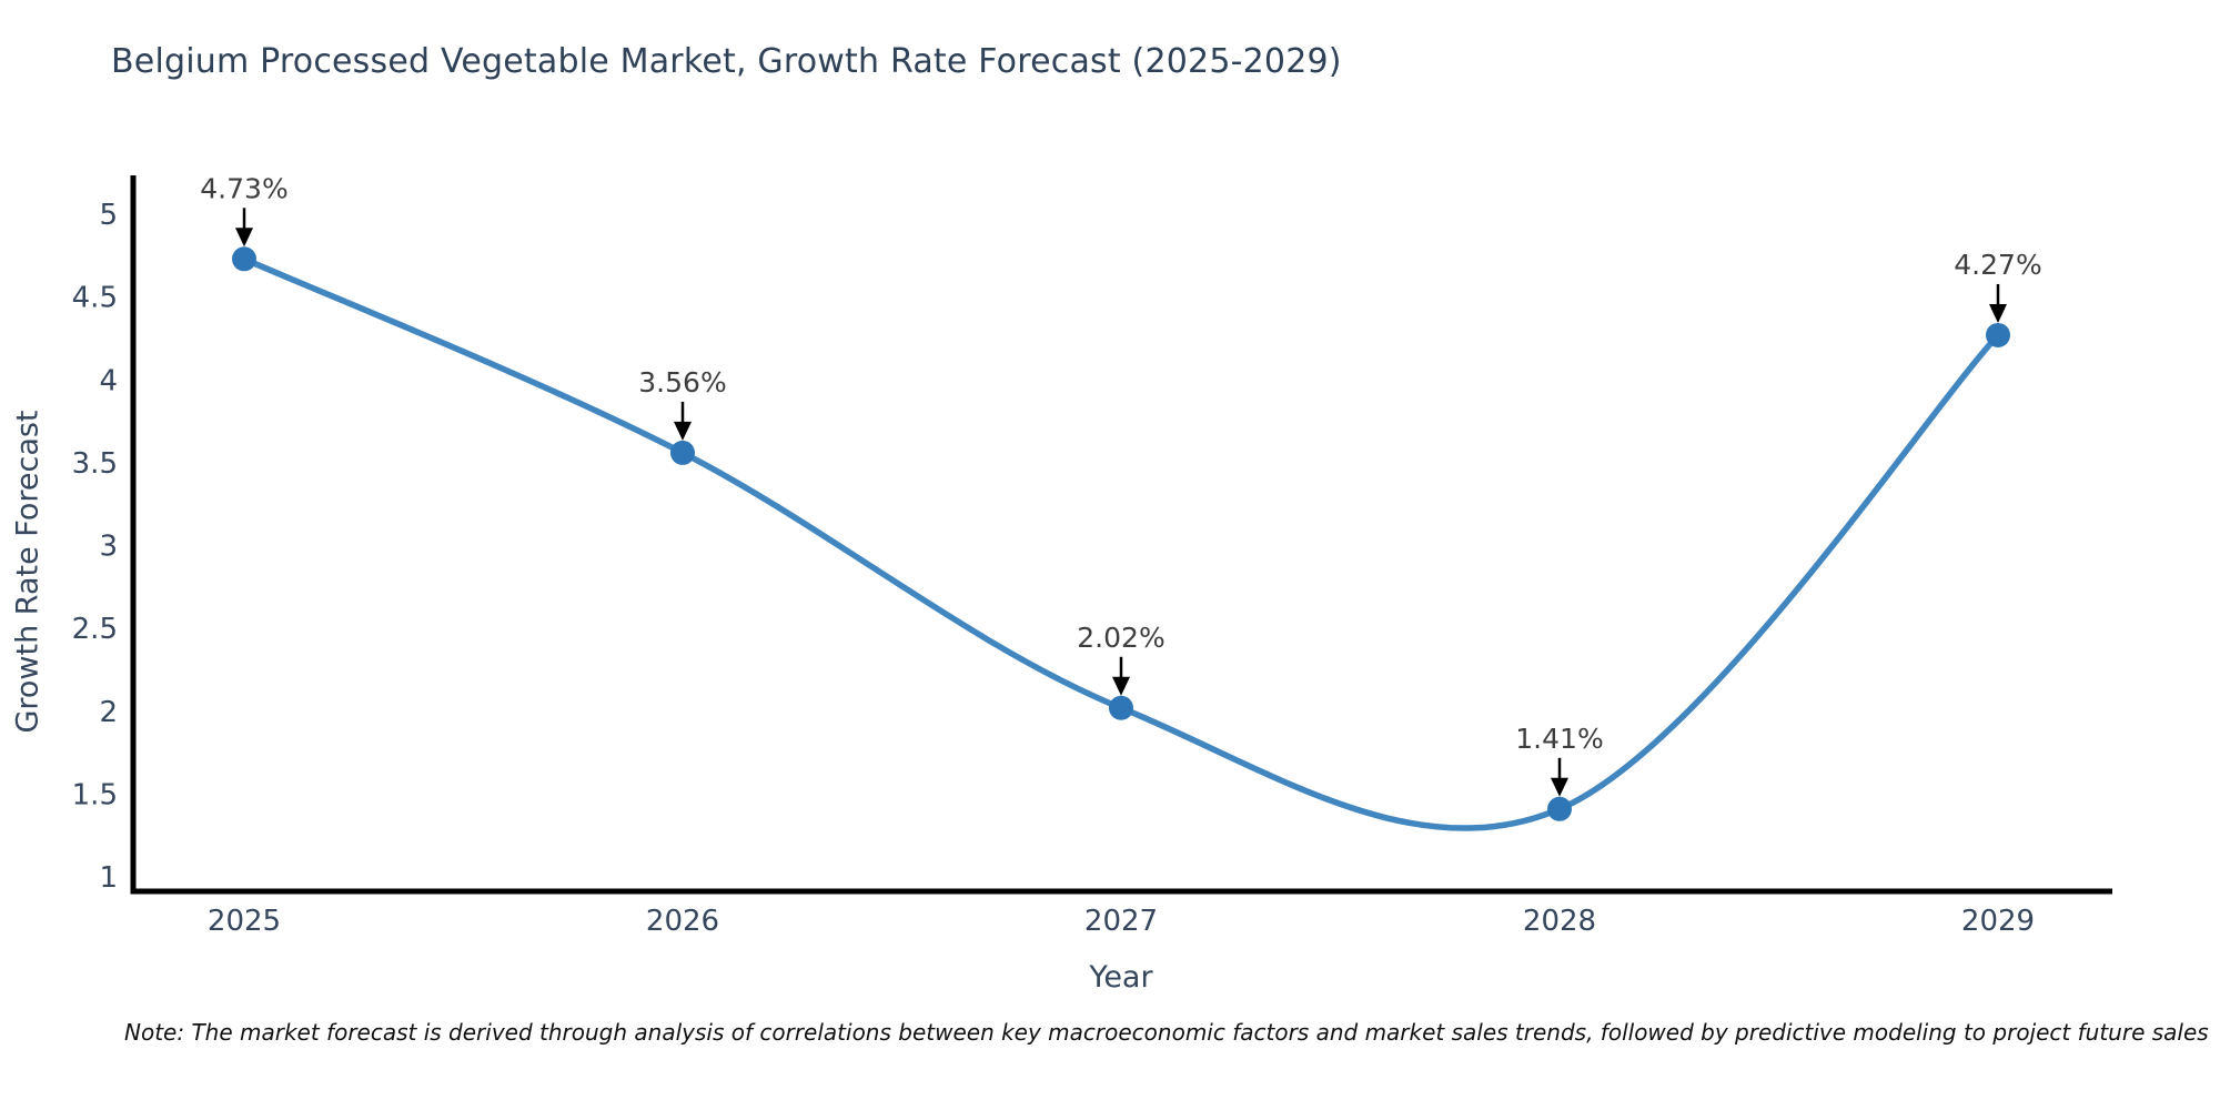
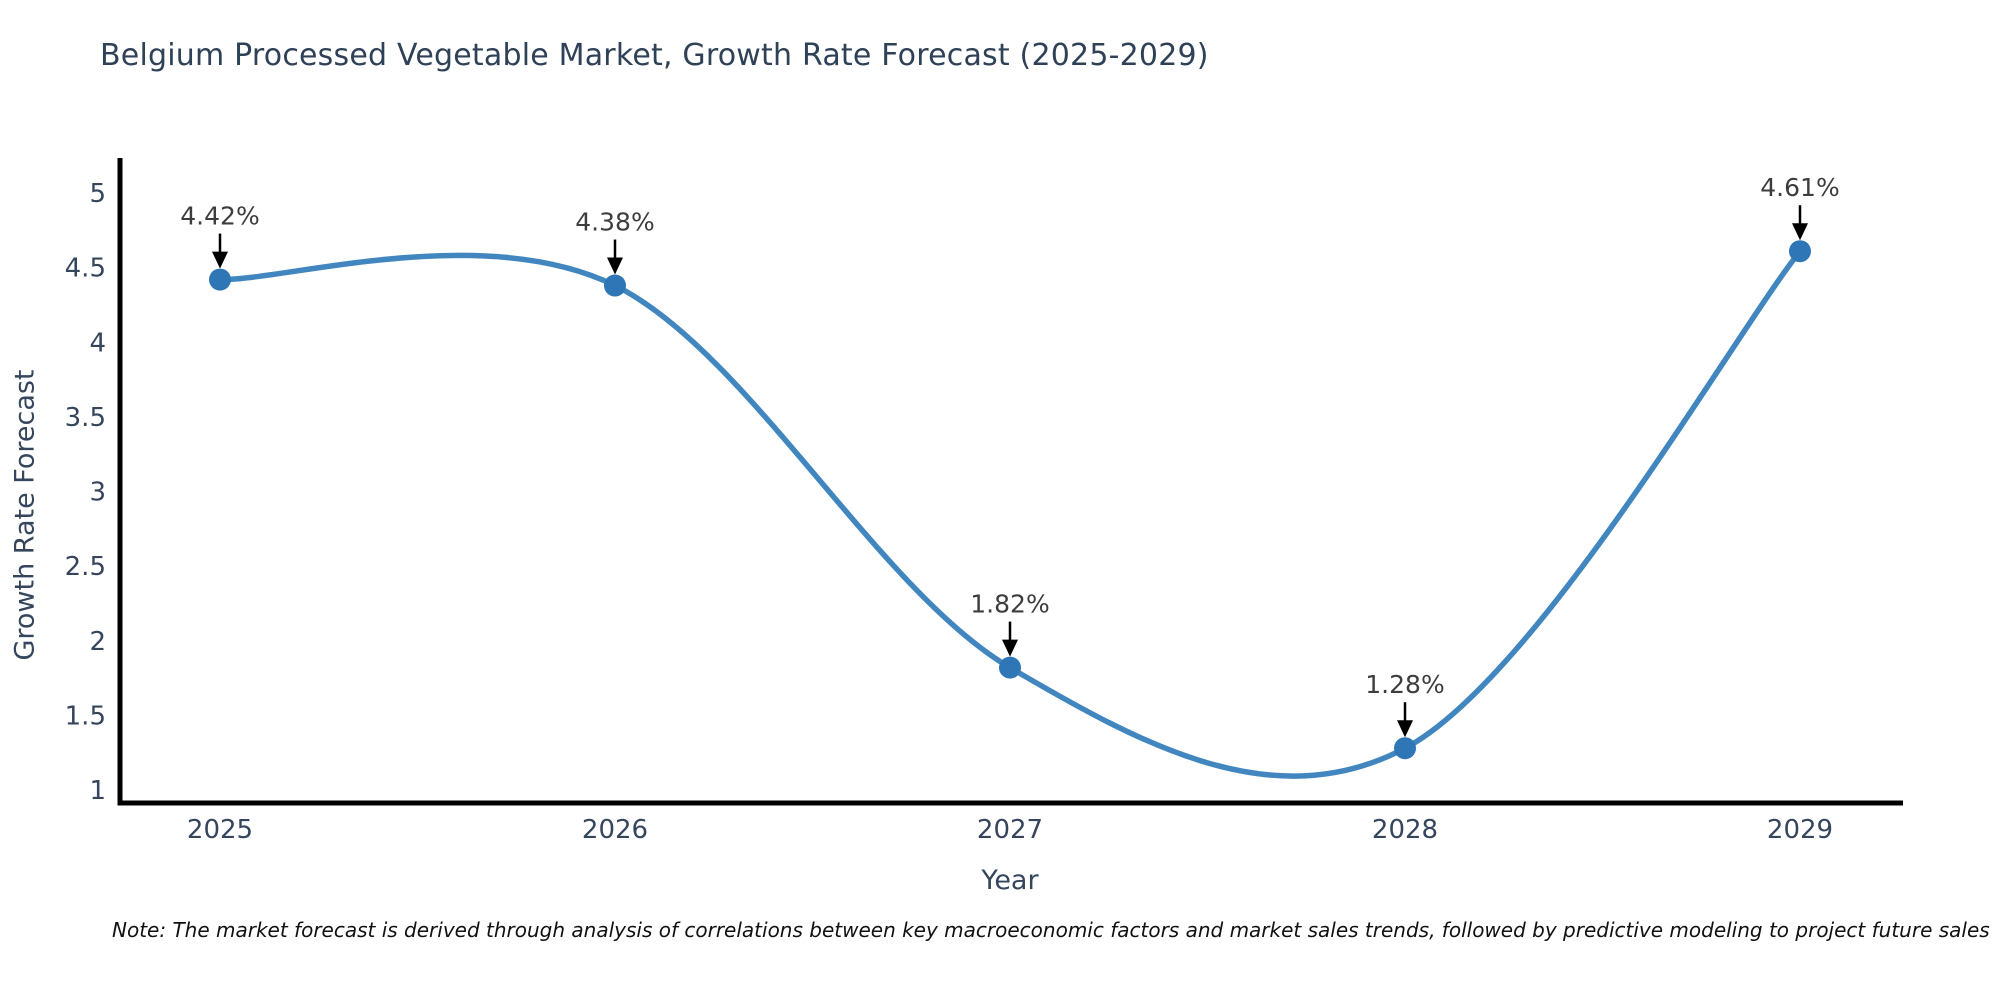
2025: 4.73% -> 4.42%
2026: 3.56% -> 4.38%
2027: 2.02% -> 1.82%
2028: 1.41% -> 1.28%
2029: 4.27% -> 4.61%
